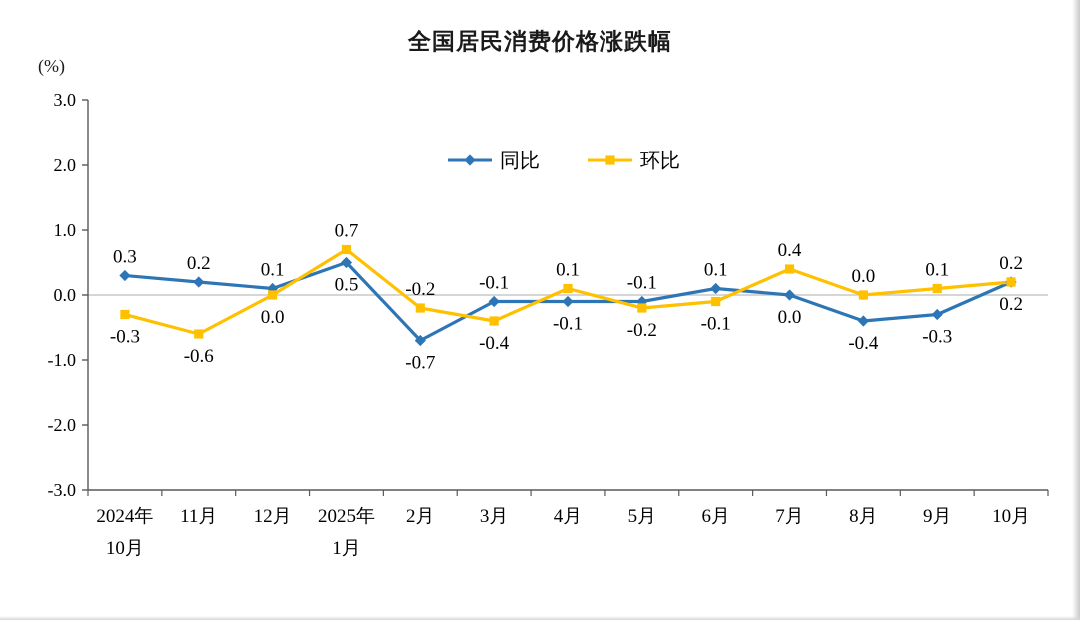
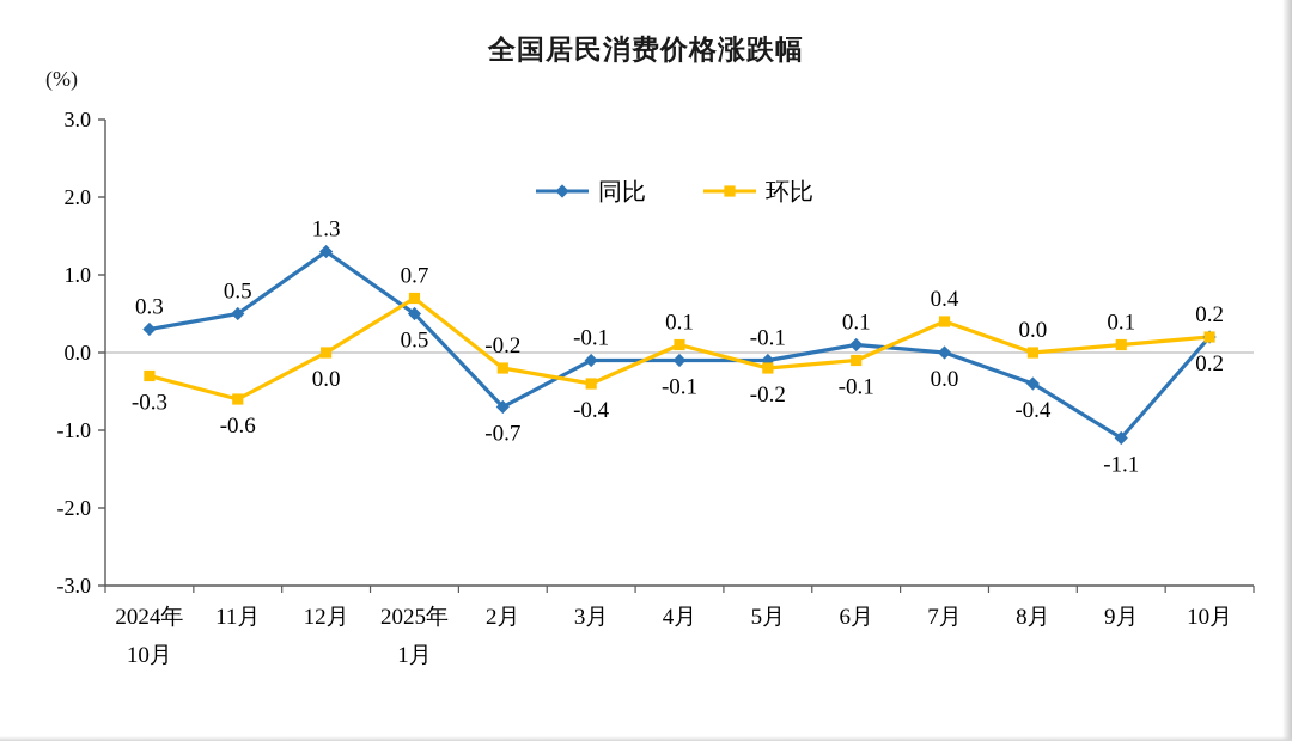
同比/11月: 0.2 -> 0.5
同比/12月: 0.1 -> 1.3
同比/9月: -0.3 -> -1.1
